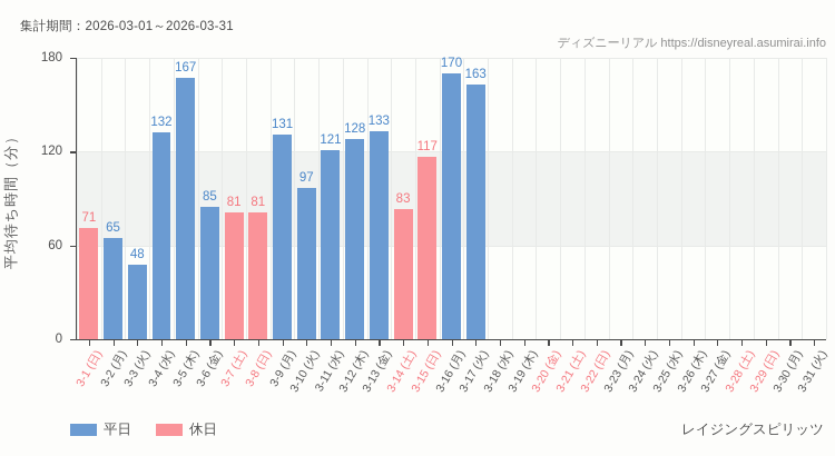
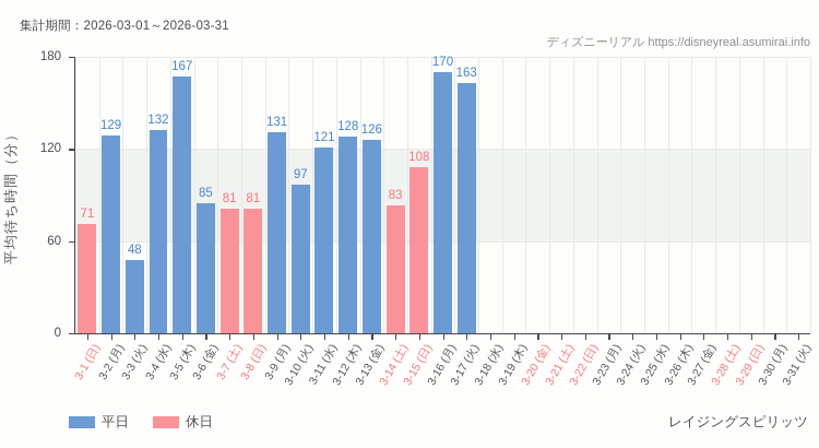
3-2 (月): 65 -> 129
3-13 (金): 133 -> 126
3-15 (日): 117 -> 108
